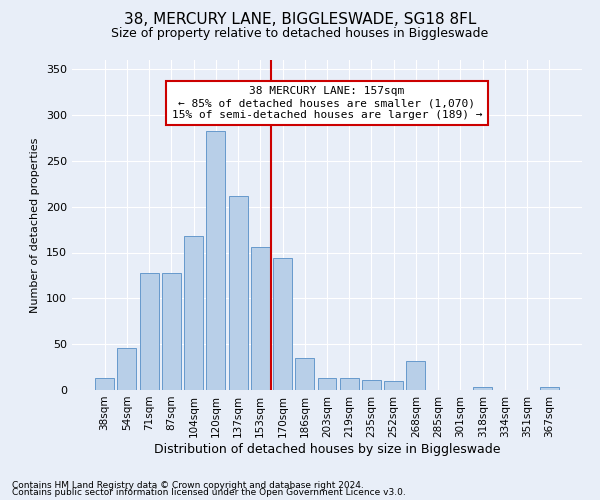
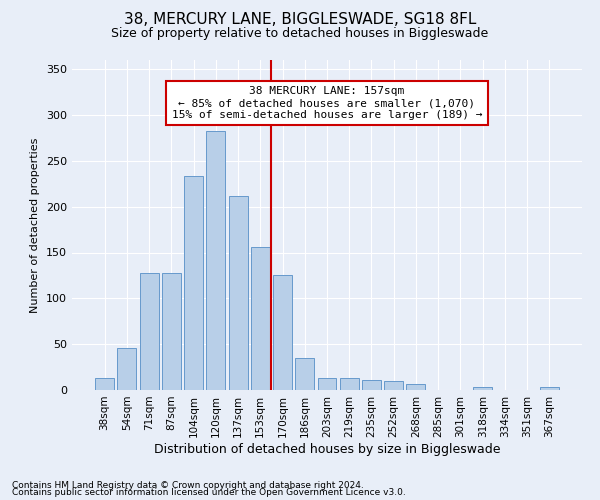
104sqm: 168 -> 233
170sqm: 144 -> 126
268sqm: 32 -> 7
